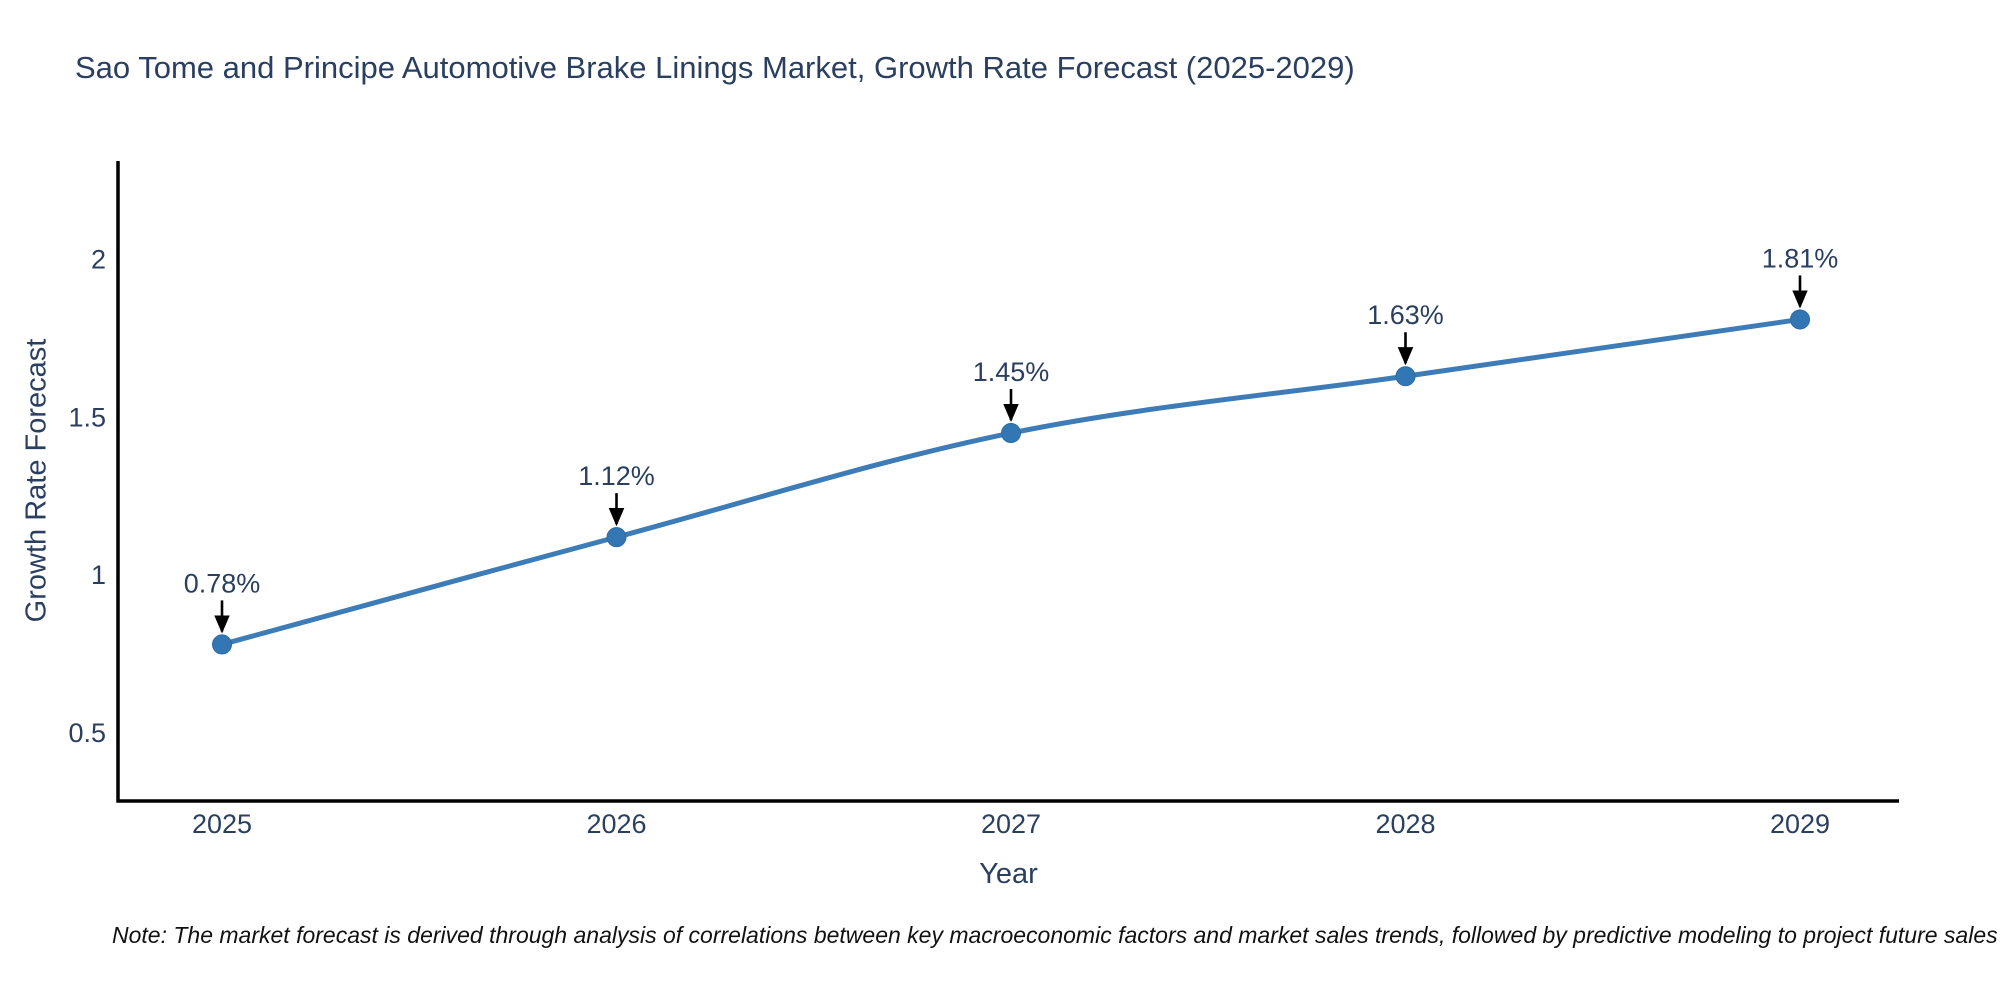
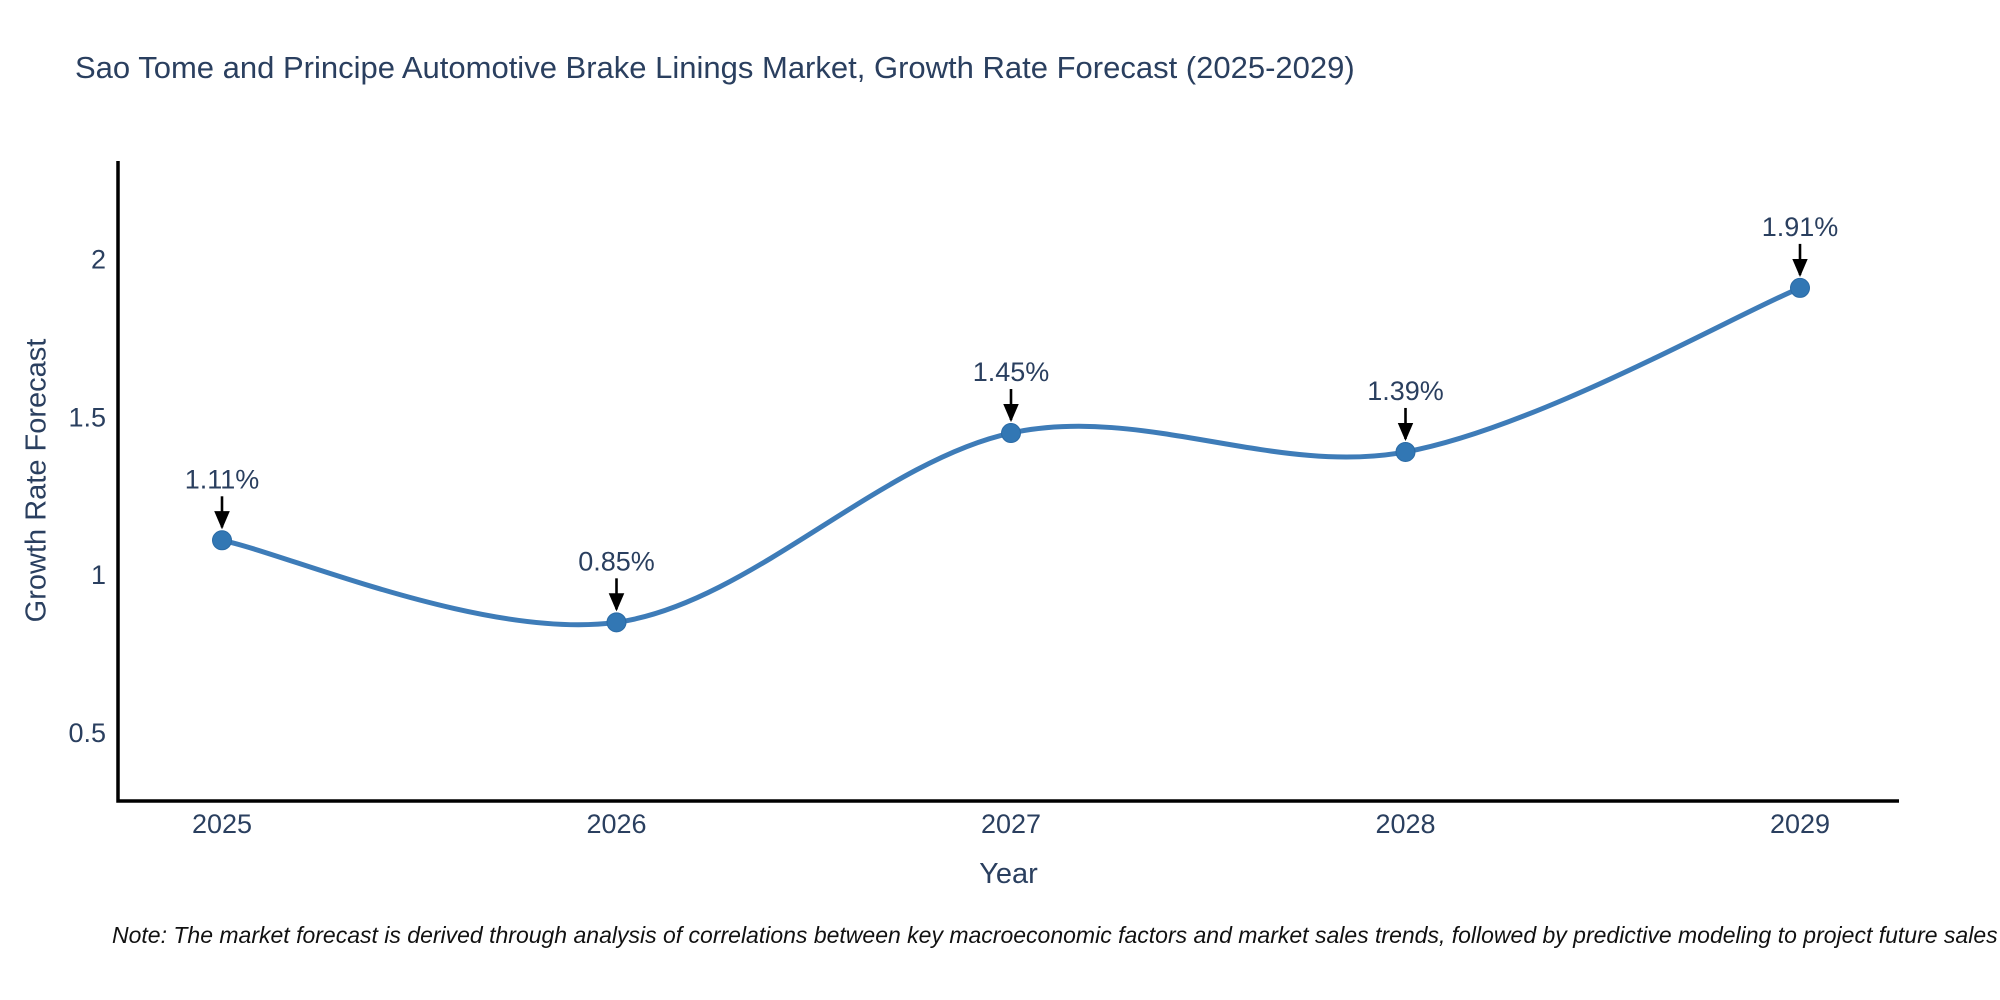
2025: 0.78% -> 1.11%
2026: 1.12% -> 0.85%
2028: 1.63% -> 1.39%
2029: 1.81% -> 1.91%
